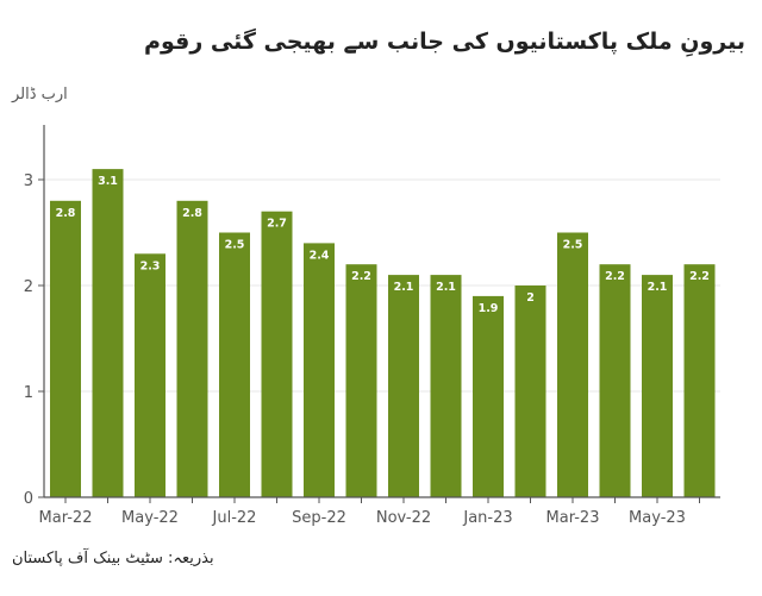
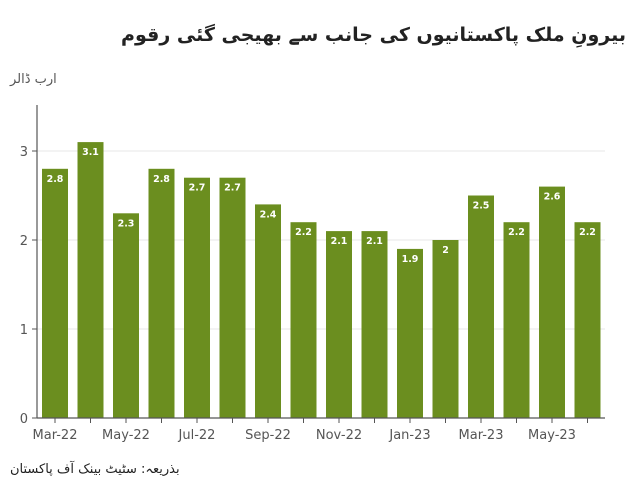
Jul-22: 2.5 -> 2.7
May-23: 2.1 -> 2.6
